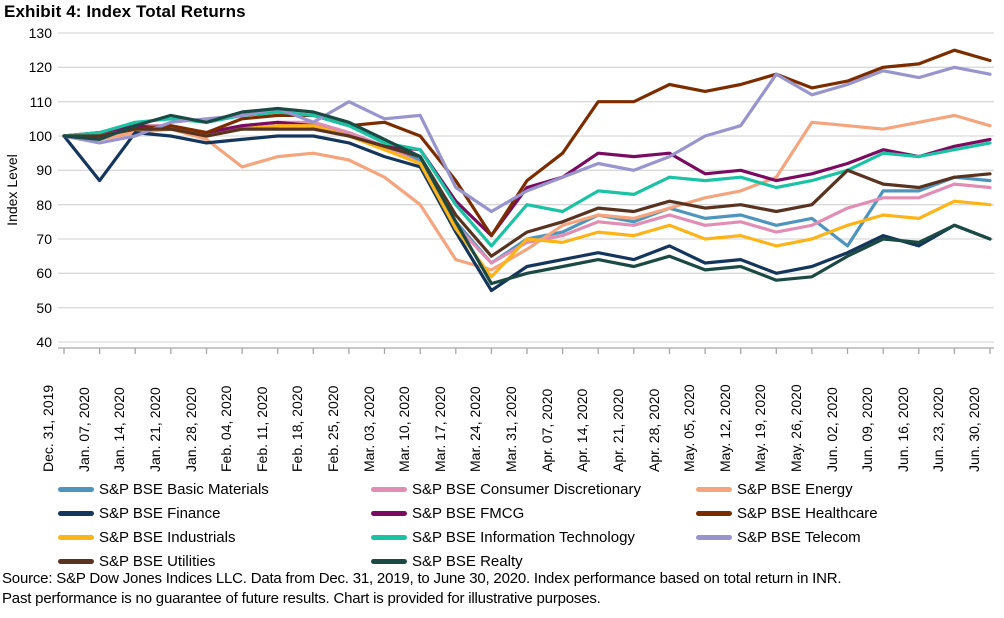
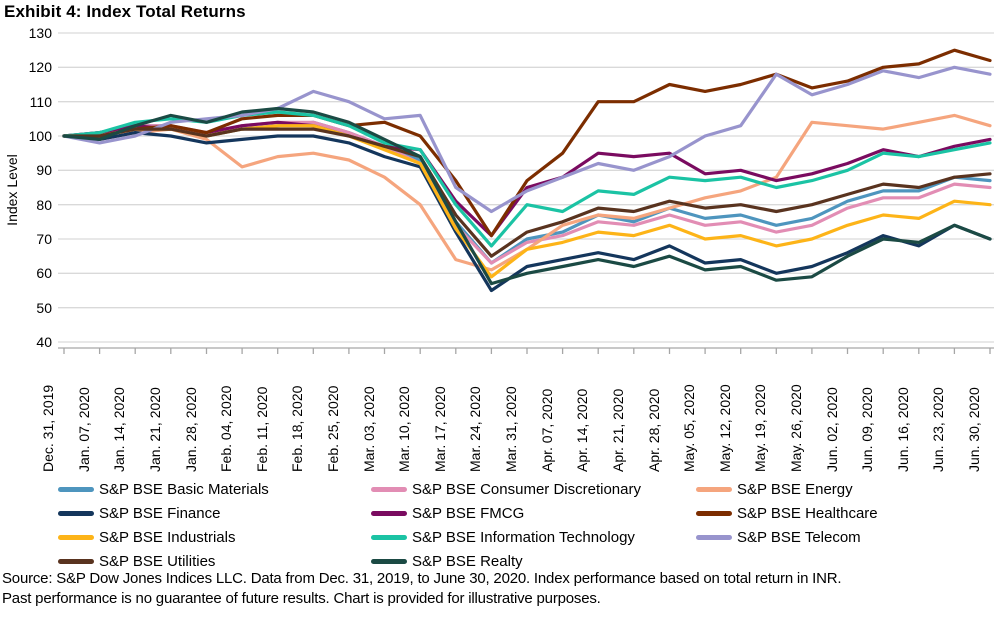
S&P BSE Finance/Jan. 07, 2020: 87 -> 99
S&P BSE Telecom/Feb. 18, 2020: 104 -> 113
S&P BSE Industrials/Mar. 31, 2020: 70 -> 67
S&P BSE Basic Materials/Jun. 02, 2020: 68 -> 81
S&P BSE Utilities/Jun. 02, 2020: 90 -> 83
